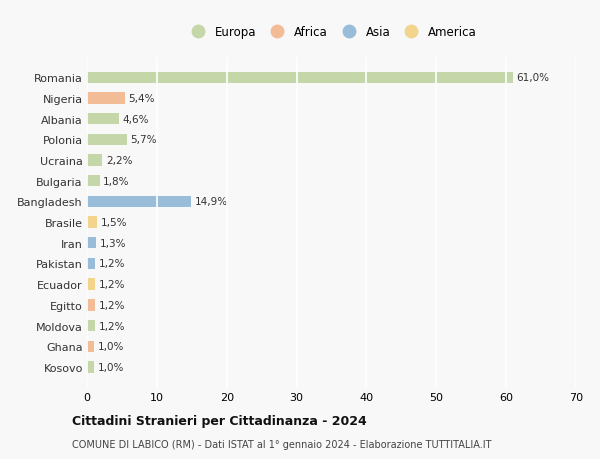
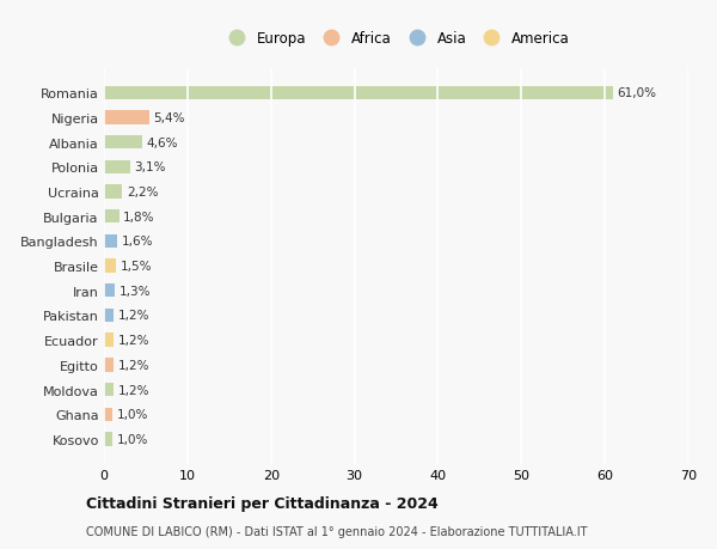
Polonia: 5,7% -> 3,1%
Bangladesh: 14,9% -> 1,6%
